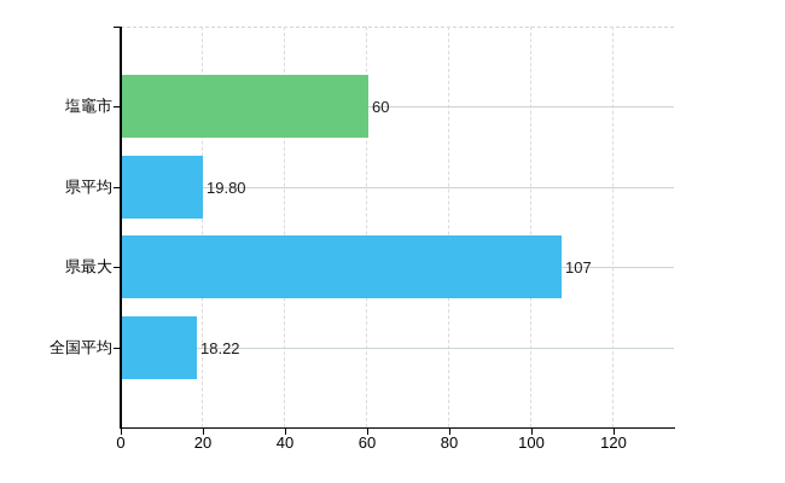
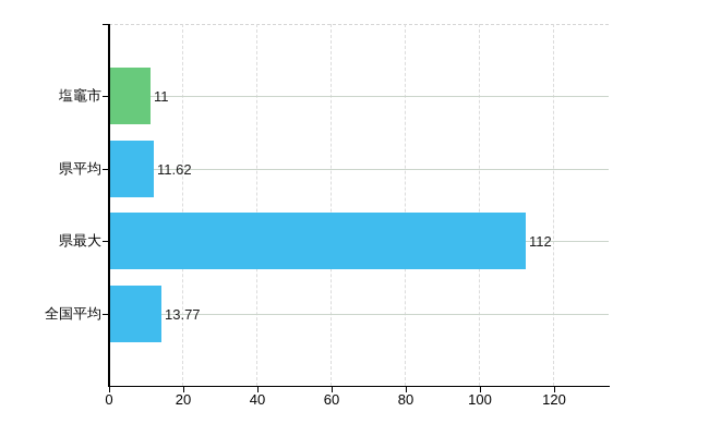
塩竈市: 60 -> 11
県平均: 19.80 -> 11.62
県最大: 107 -> 112
全国平均: 18.22 -> 13.77
